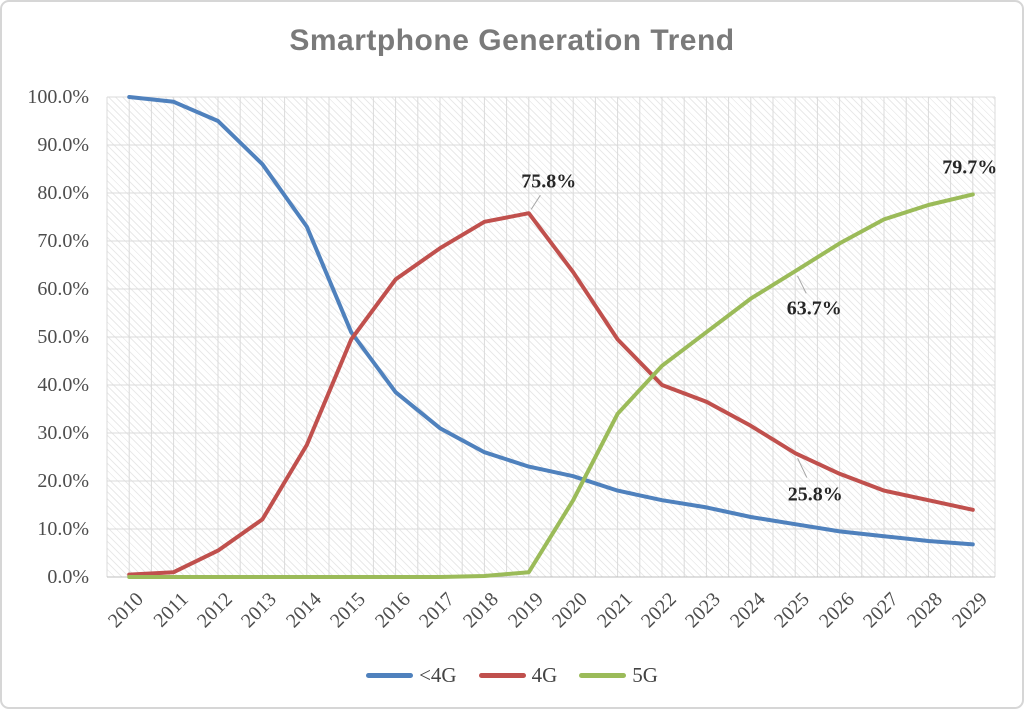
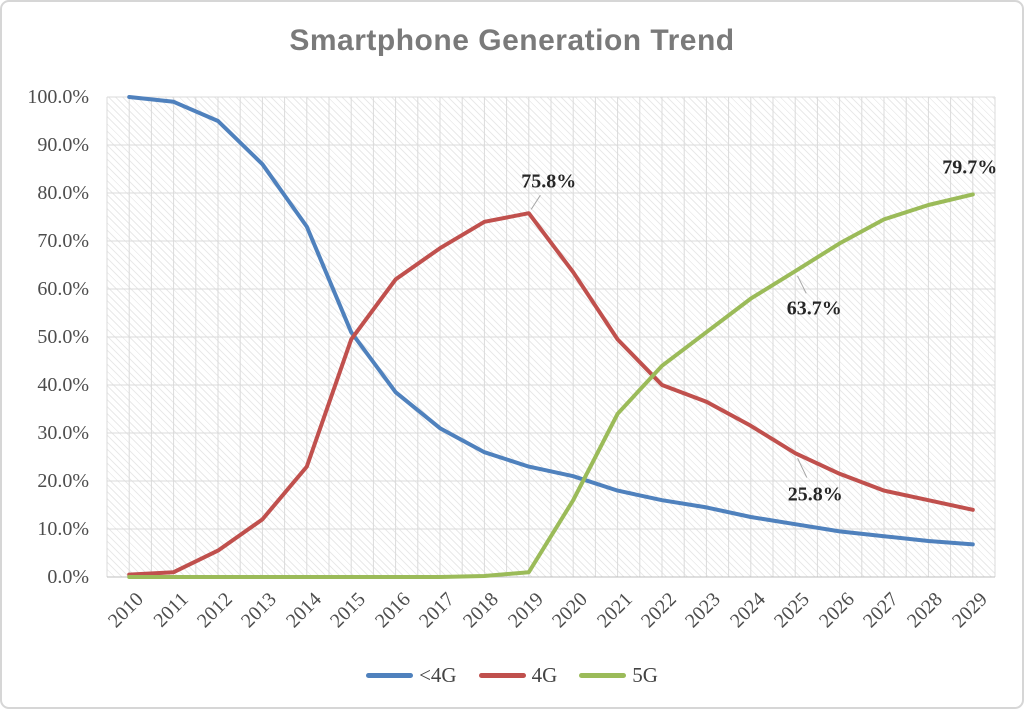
4G/2014: 28% -> 23%
